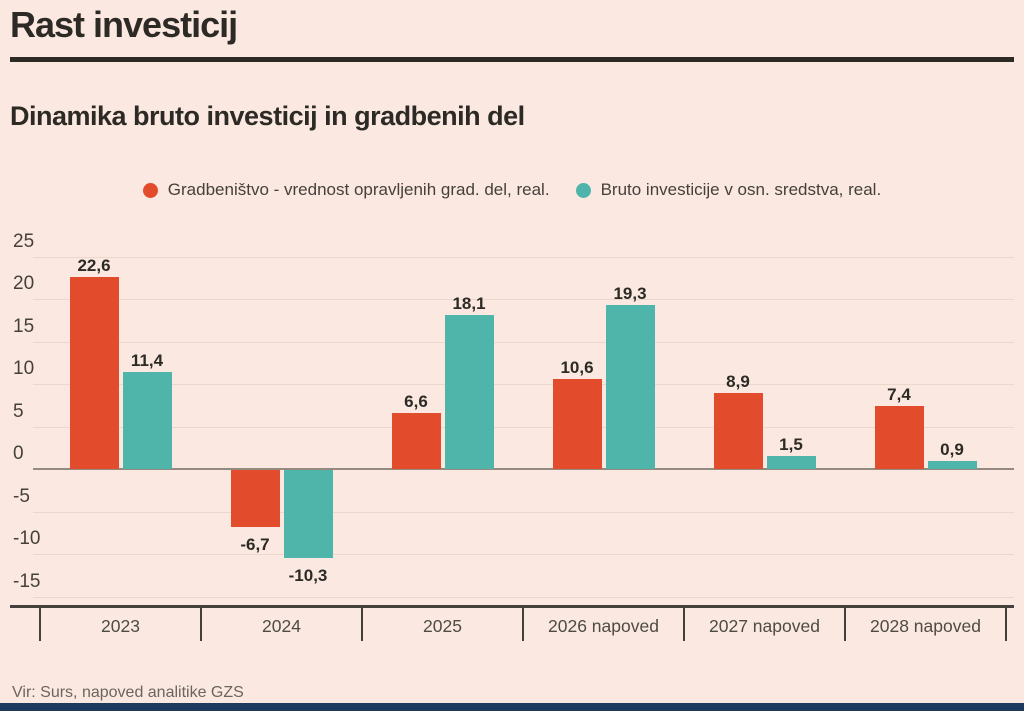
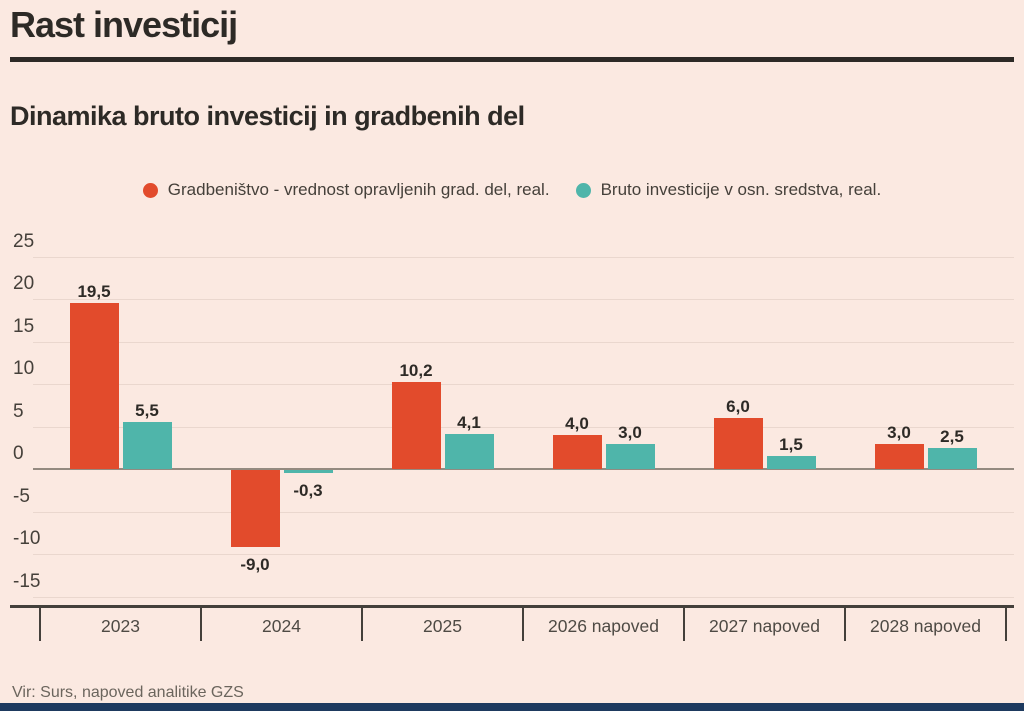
Gradbeništvo - vrednost opravljenih grad. del, real./2023: 22,6 -> 19,5
Bruto investicije v osn. sredstva, real./2023: 11,4 -> 5,5
Gradbeništvo - vrednost opravljenih grad. del, real./2024: -6,7 -> -9,0
Bruto investicije v osn. sredstva, real./2024: -10,3 -> -0,3
Gradbeništvo - vrednost opravljenih grad. del, real./2025: 6,6 -> 10,2
Bruto investicije v osn. sredstva, real./2025: 18,1 -> 4,1
Gradbeništvo - vrednost opravljenih grad. del, real./2026 napoved: 10,6 -> 4,0
Bruto investicije v osn. sredstva, real./2026 napoved: 19,3 -> 3,0
Gradbeništvo - vrednost opravljenih grad. del, real./2027 napoved: 8,9 -> 6,0
Gradbeništvo - vrednost opravljenih grad. del, real./2028 napoved: 7,4 -> 3,0
Bruto investicije v osn. sredstva, real./2028 napoved: 0,9 -> 2,5
